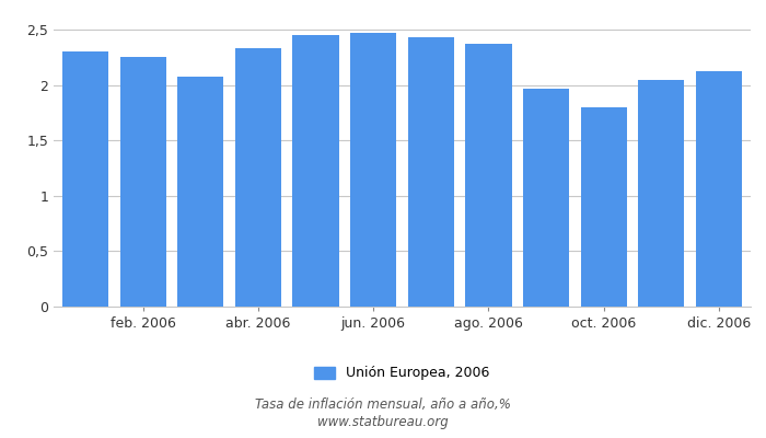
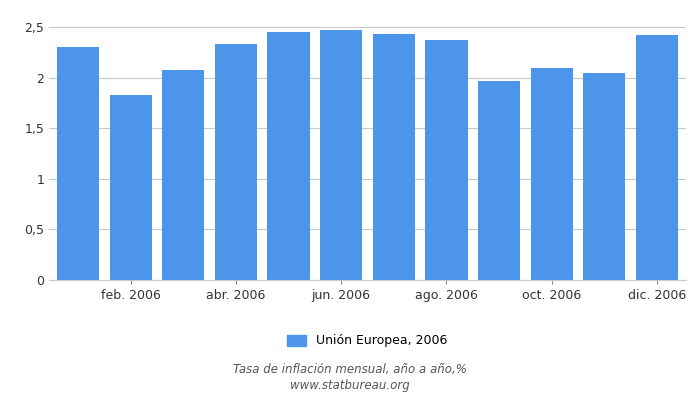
feb. 2006: 2,25 -> 1,83
oct. 2006: 1,80 -> 2,10
dic. 2006: 2,13 -> 2,42
